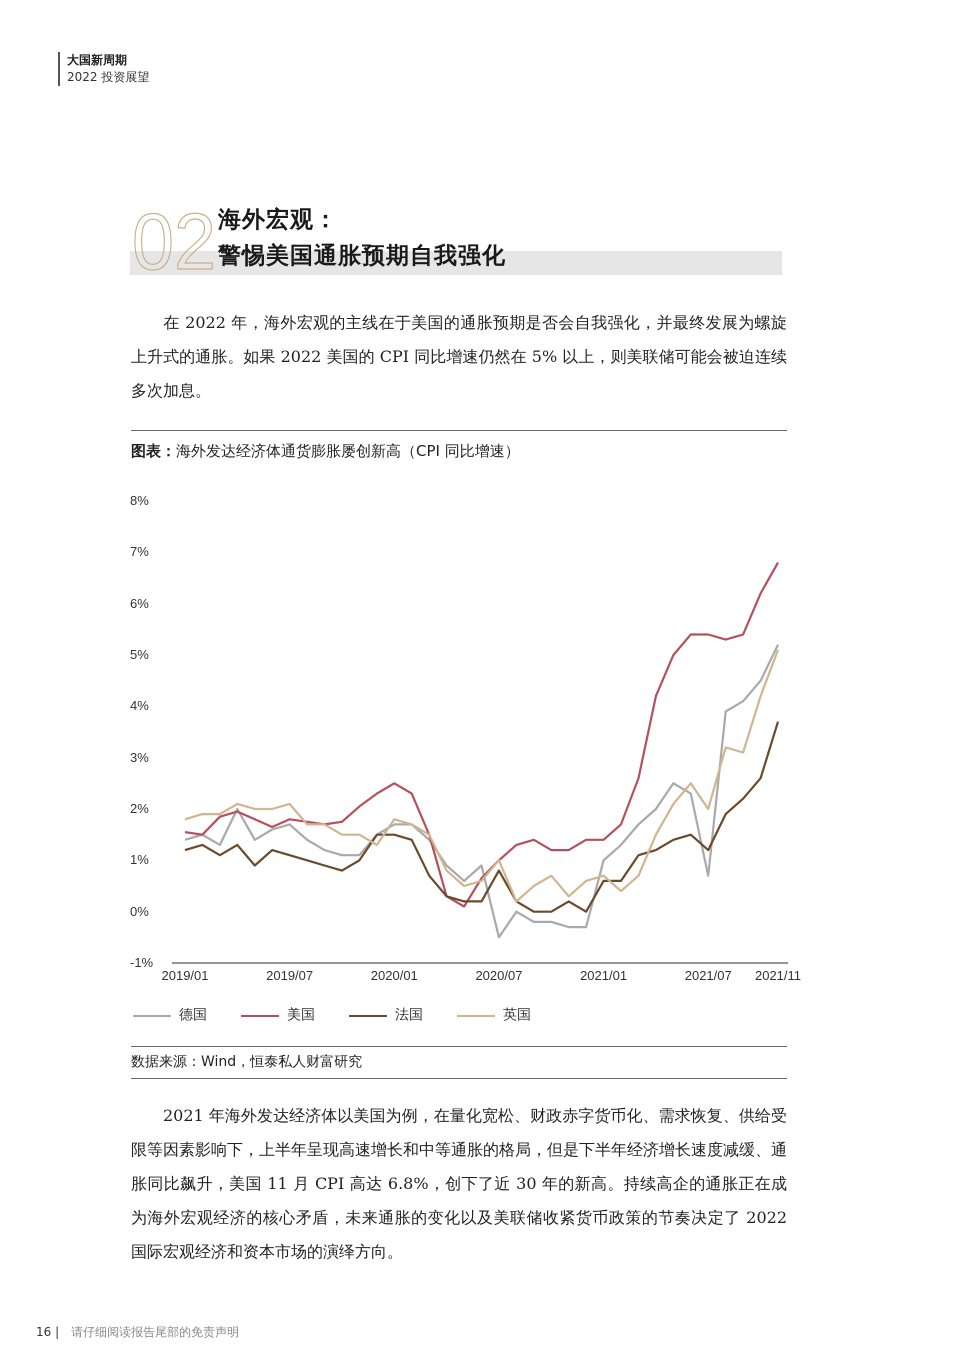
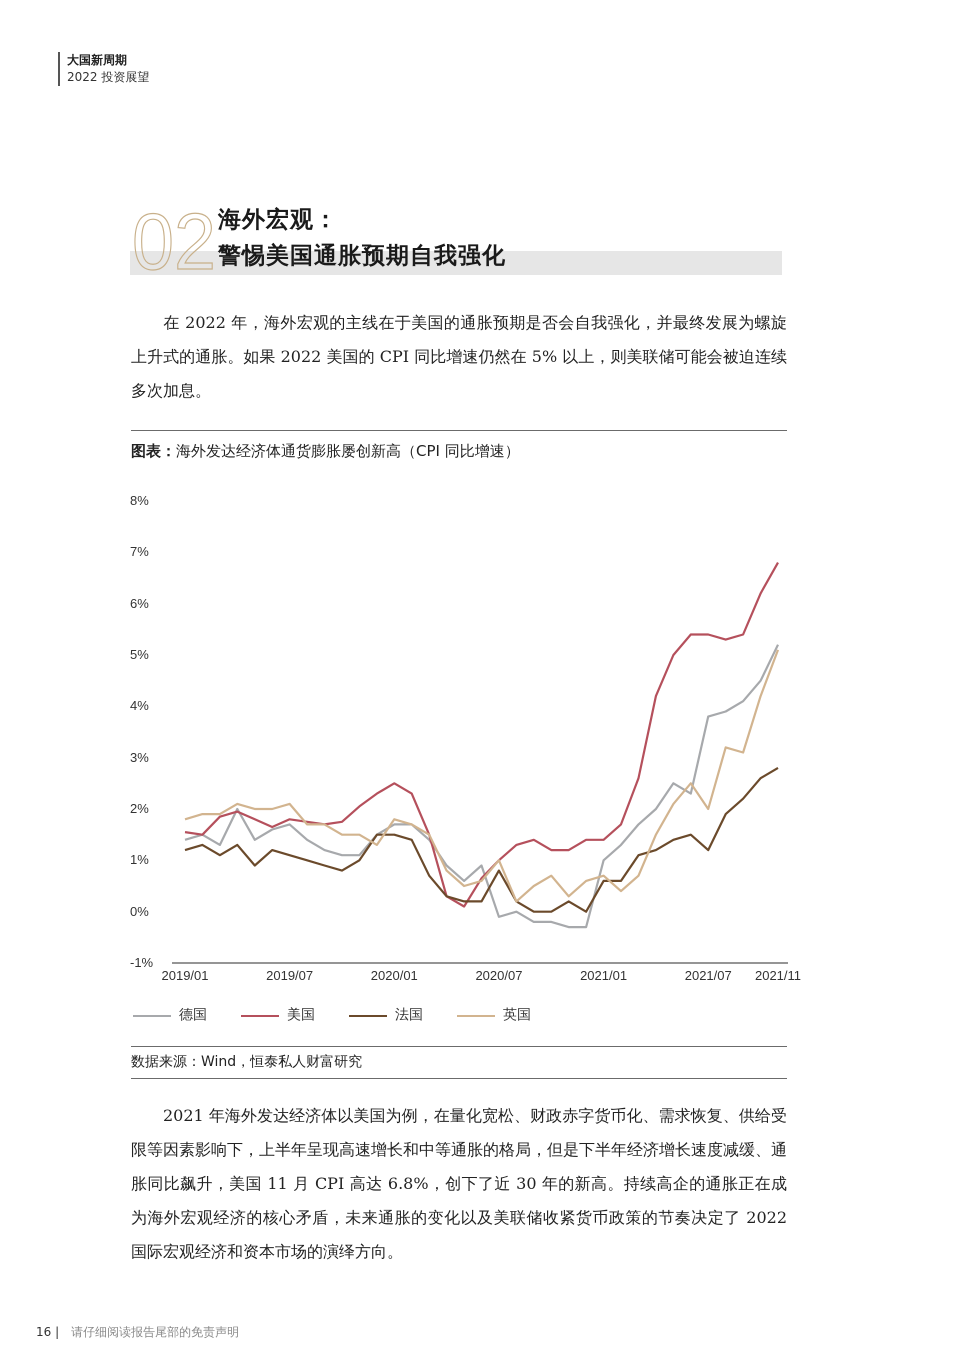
德国/2020/07: -0.5% -> -0.1%
德国/2021/07: 0.7% -> 3.8%
法国/2021/11: 3.7% -> 2.8%
